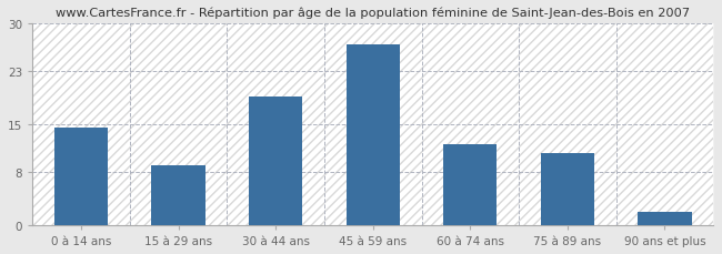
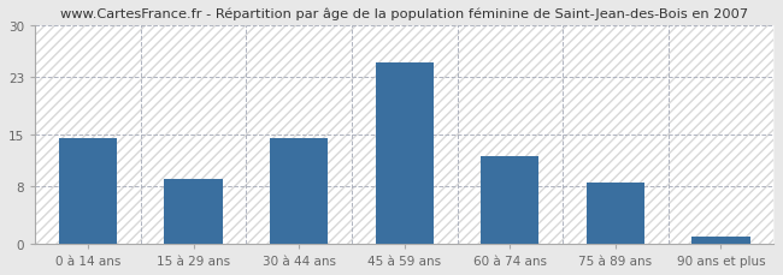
30 à 44 ans: 19.2 -> 14.5
45 à 59 ans: 27.0 -> 25.0
75 à 89 ans: 10.8 -> 8.5
90 ans et plus: 2.0 -> 1.0
